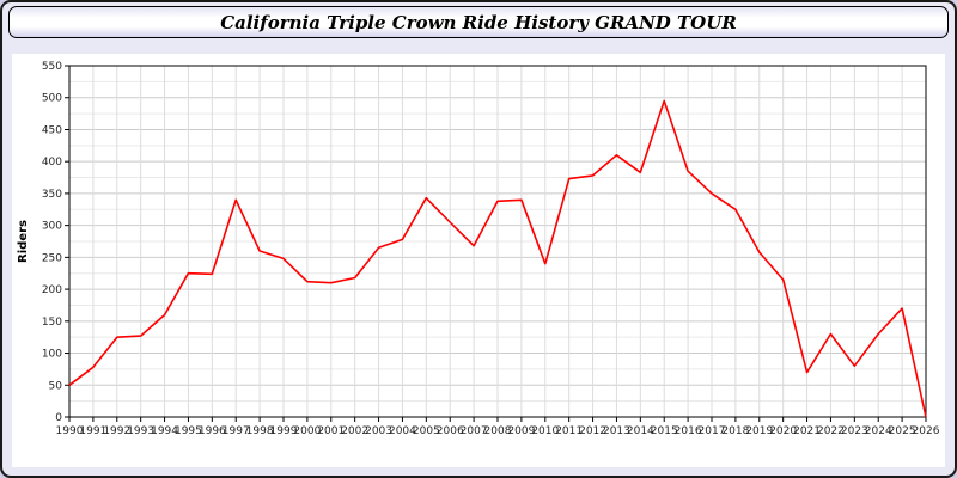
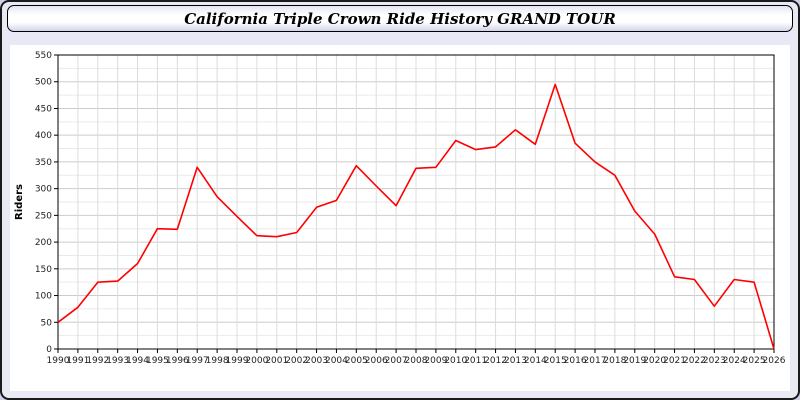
1998: 260 -> 280
2010: 240 -> 390
2021: 70 -> 140
2025: 170 -> 120
